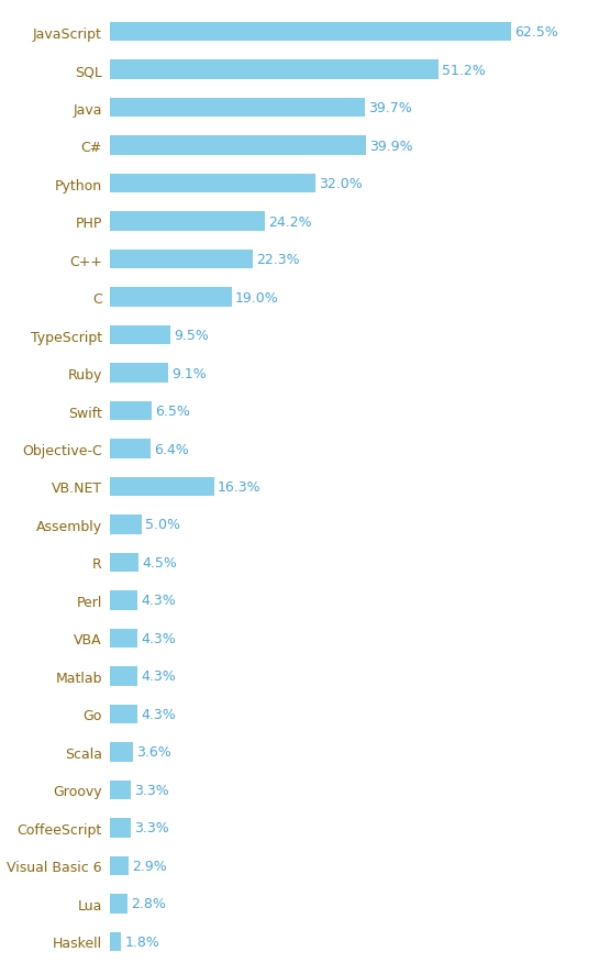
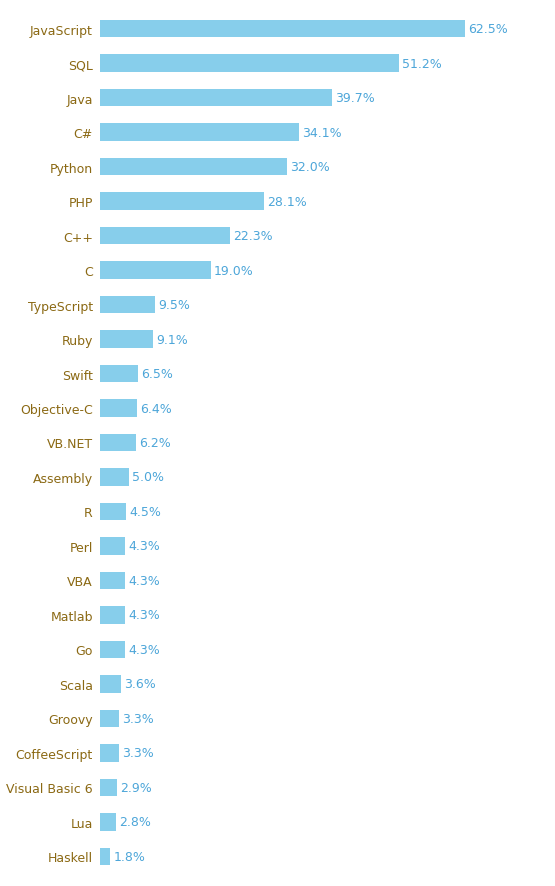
C#: 39.9% -> 34.1%
PHP: 24.2% -> 28.1%
VB.NET: 16.3% -> 6.2%
